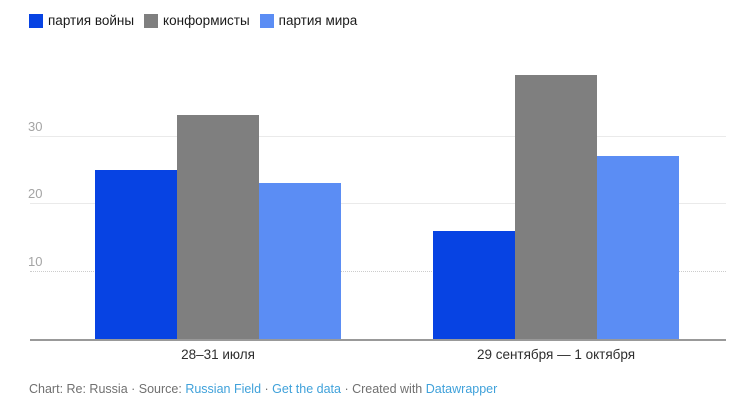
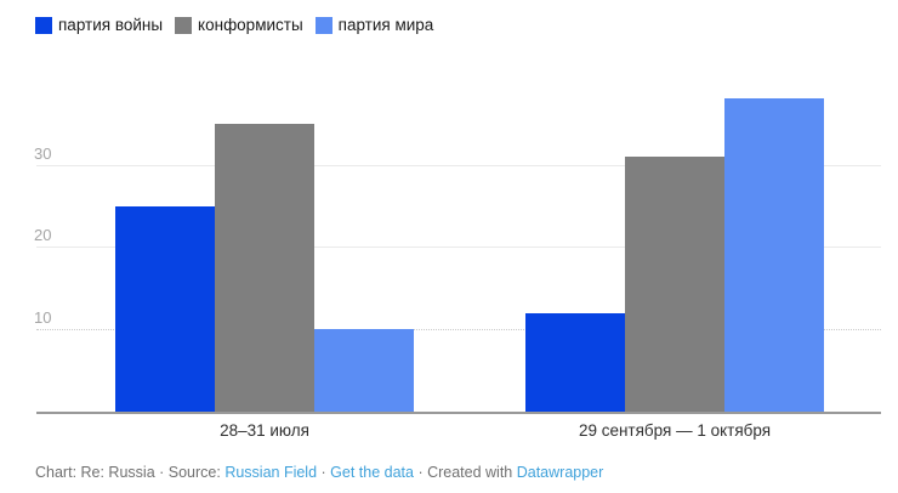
конформисты/28–31 июля: 33 -> 35
партия мира/28–31 июля: 23 -> 10
партия войны/29 сентября — 1 октября: 16 -> 12
конформисты/29 сентября — 1 октября: 39 -> 31
партия мира/29 сентября — 1 октября: 27 -> 38
